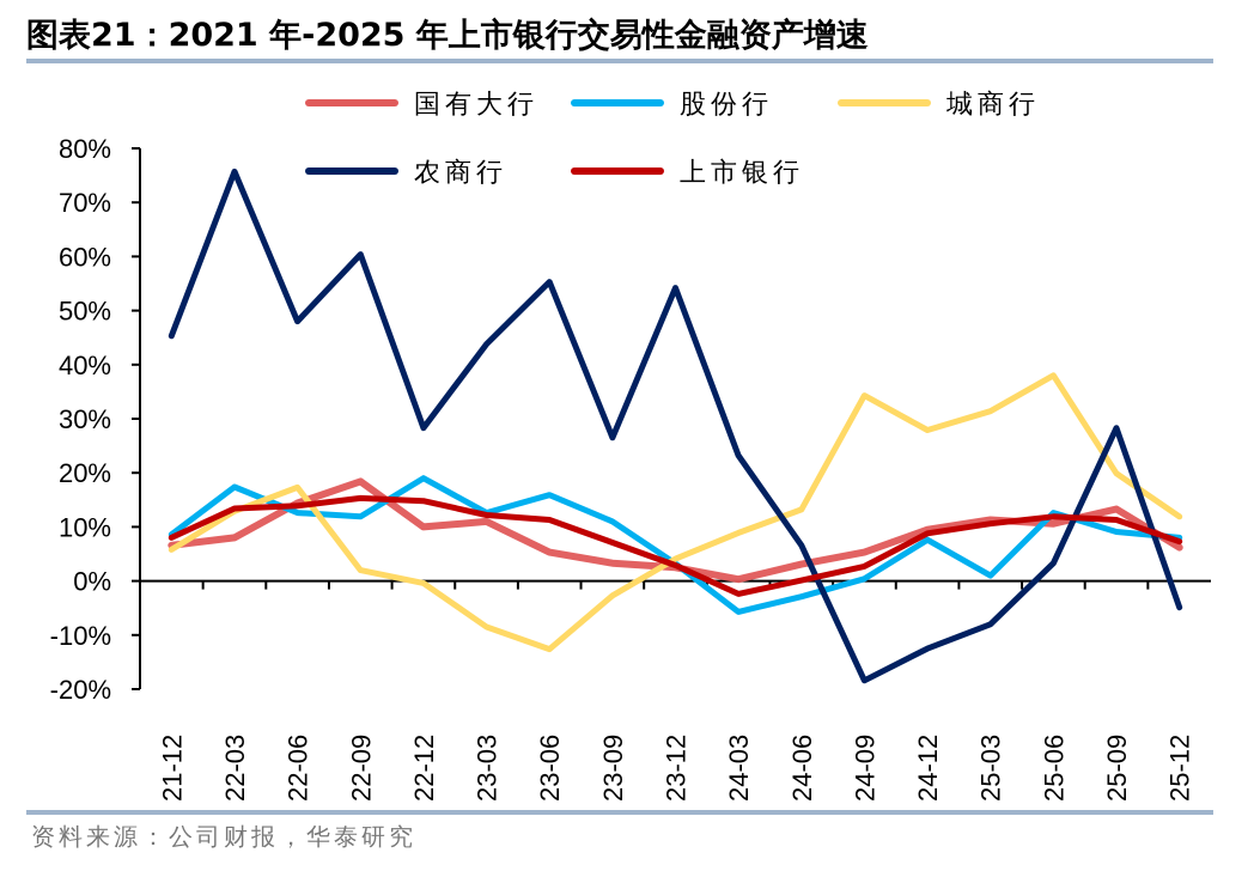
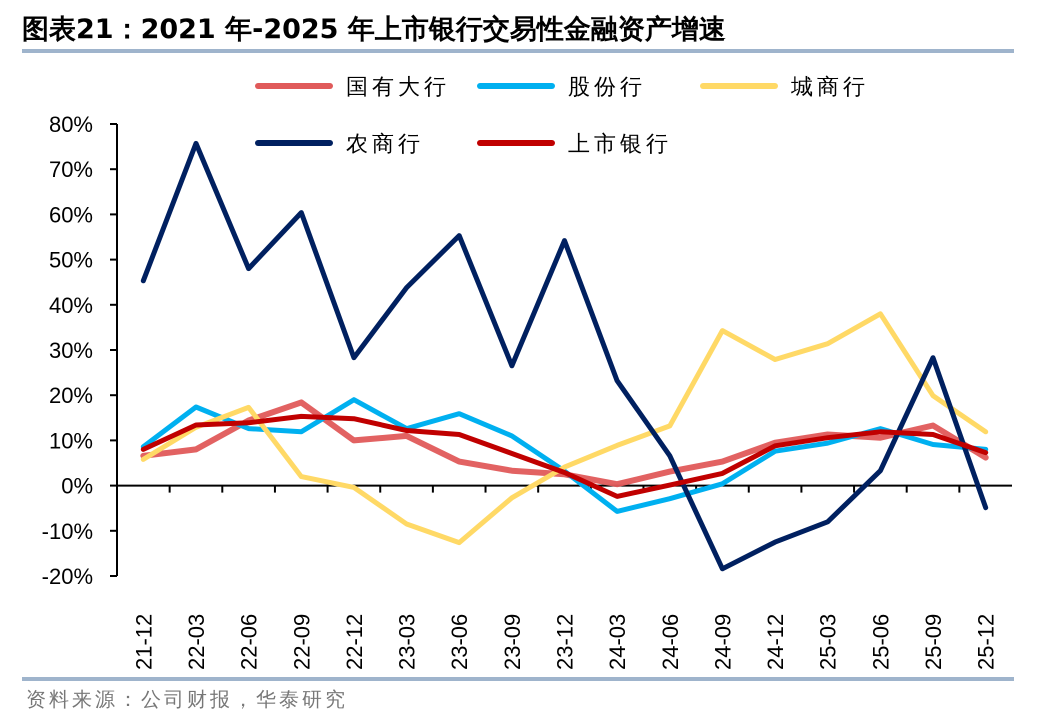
股份行/25-03: 1% -> 9%
